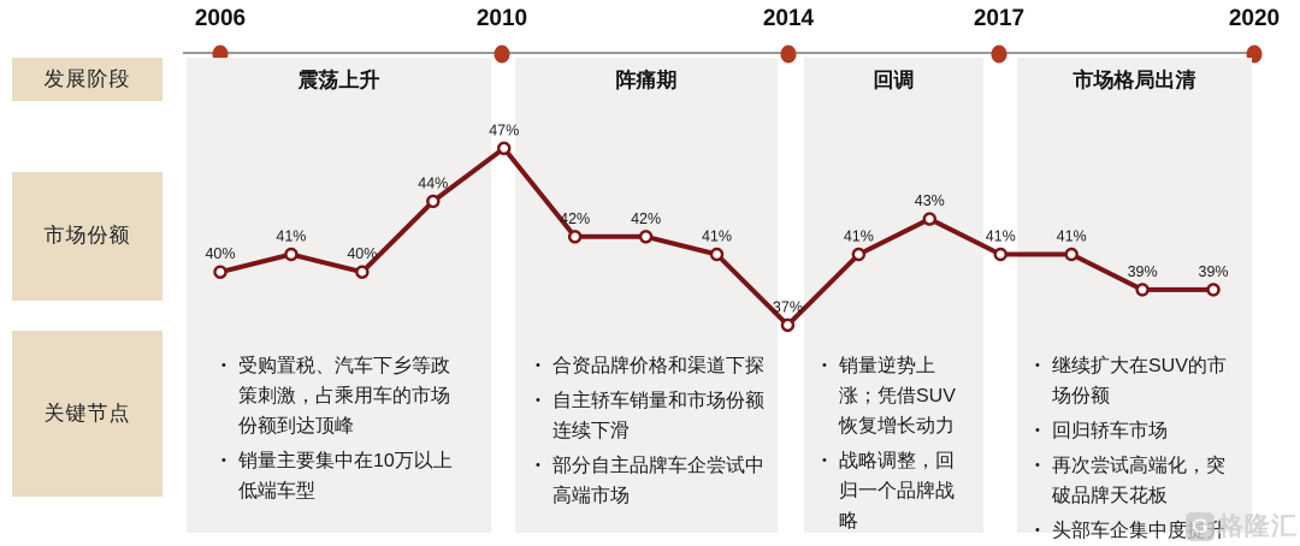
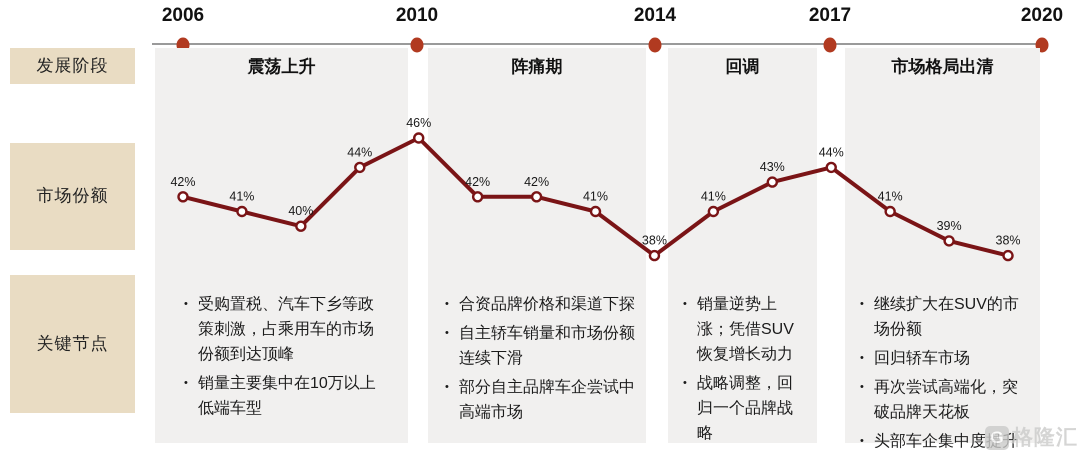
2006: 40% -> 42%
2010: 47% -> 46%
2014: 37% -> 38%
2017: 41% -> 44%
2020: 39% -> 38%
